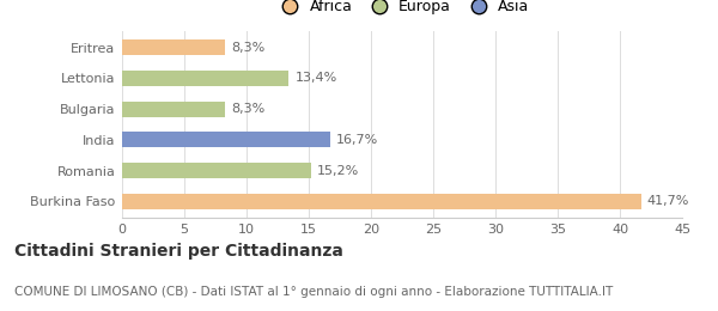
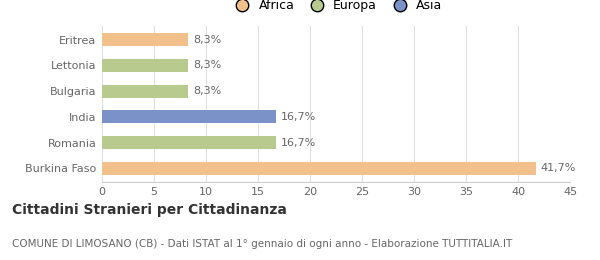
Lettonia: 13,4% -> 8,3%
Romania: 15,2% -> 16,7%
